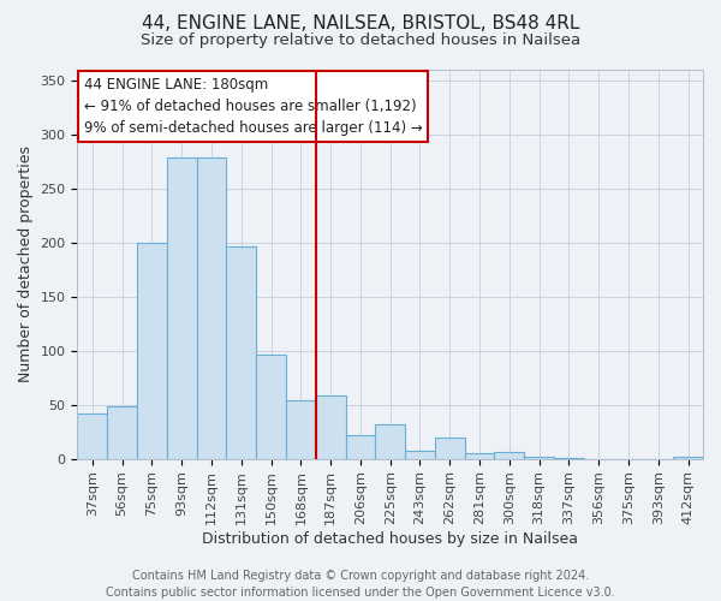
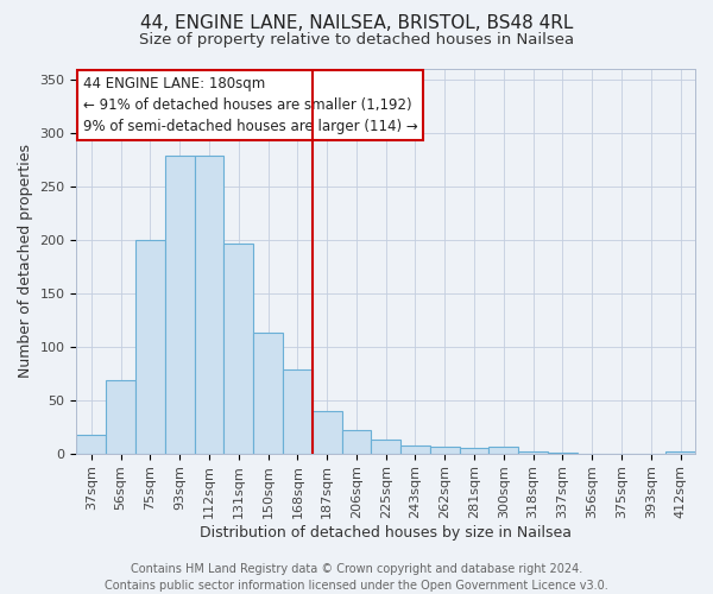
37sqm: 42 -> 18
56sqm: 48 -> 68
150sqm: 96 -> 113
168sqm: 54 -> 78
187sqm: 58 -> 40
225sqm: 32 -> 13
262sqm: 20 -> 6
